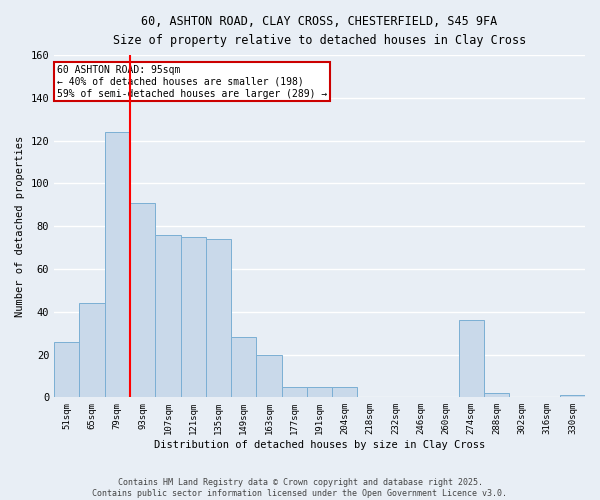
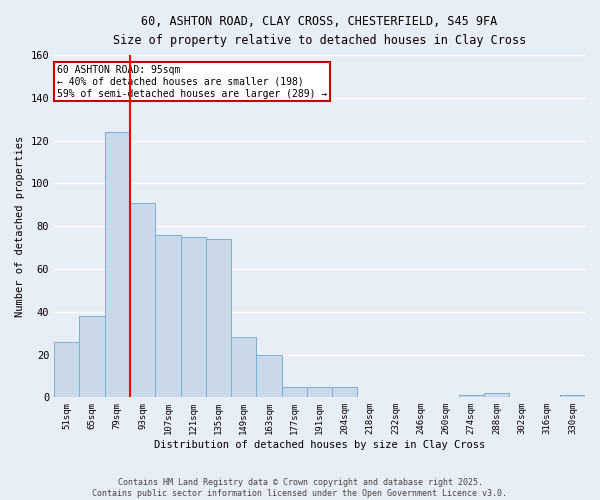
65sqm: 44 -> 38
274sqm: 36 -> 1
